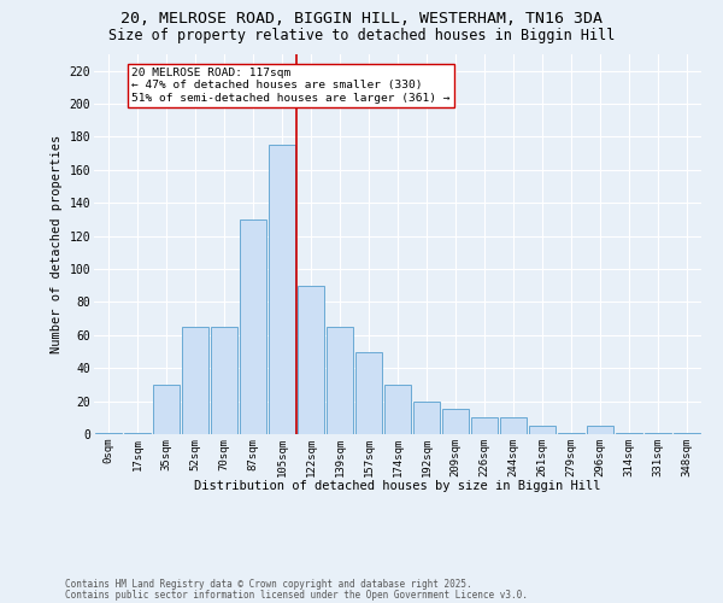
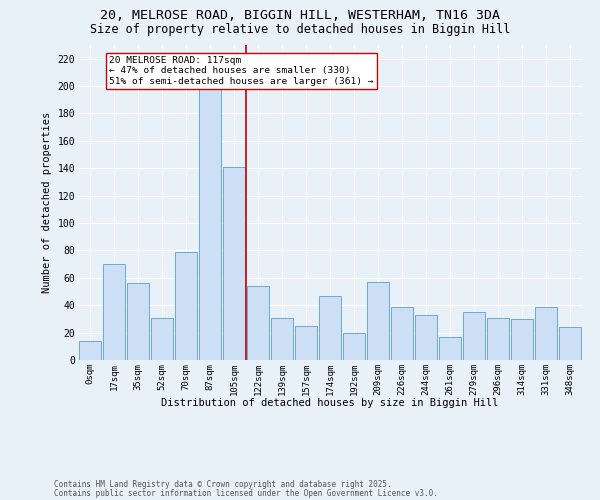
0sqm: 1 -> 14
17sqm: 1 -> 70
35sqm: 30 -> 56
52sqm: 65 -> 31
70sqm: 65 -> 79
87sqm: 130 -> 198
105sqm: 175 -> 141
122sqm: 90 -> 54
139sqm: 65 -> 31
157sqm: 50 -> 25
174sqm: 30 -> 47
209sqm: 15 -> 57
226sqm: 10 -> 39
244sqm: 10 -> 33
261sqm: 5 -> 17
279sqm: 1 -> 35
296sqm: 5 -> 31
314sqm: 1 -> 30
331sqm: 1 -> 39
348sqm: 1 -> 24
